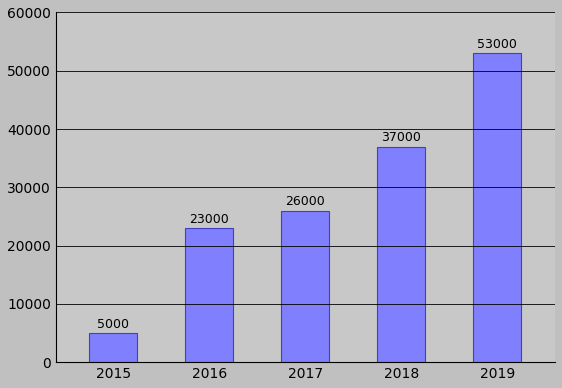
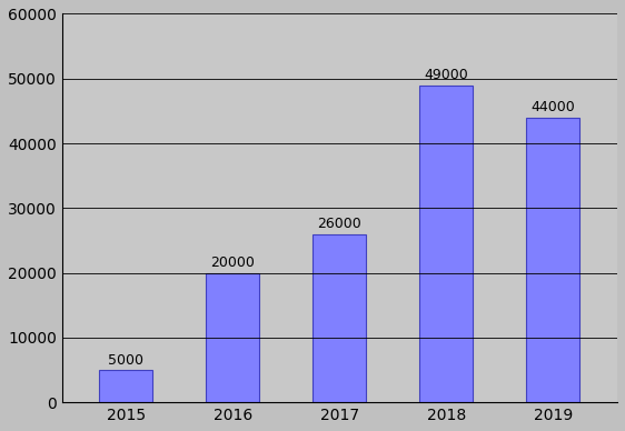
2016: 23000 -> 20000
2018: 37000 -> 49000
2019: 53000 -> 44000
